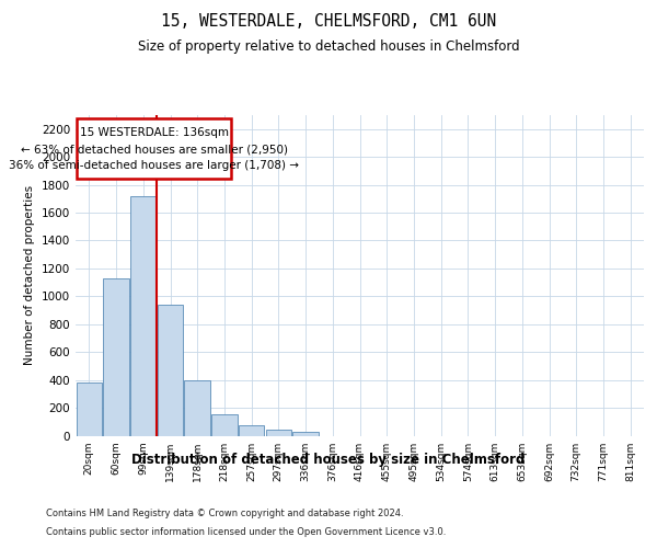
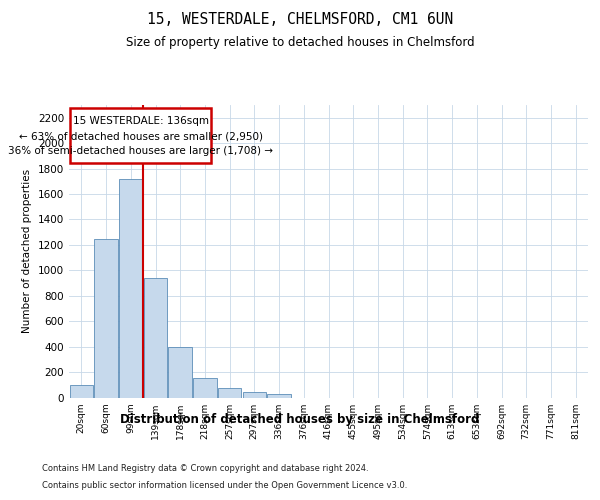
20sqm: 380 -> 100
60sqm: 1130 -> 1250
